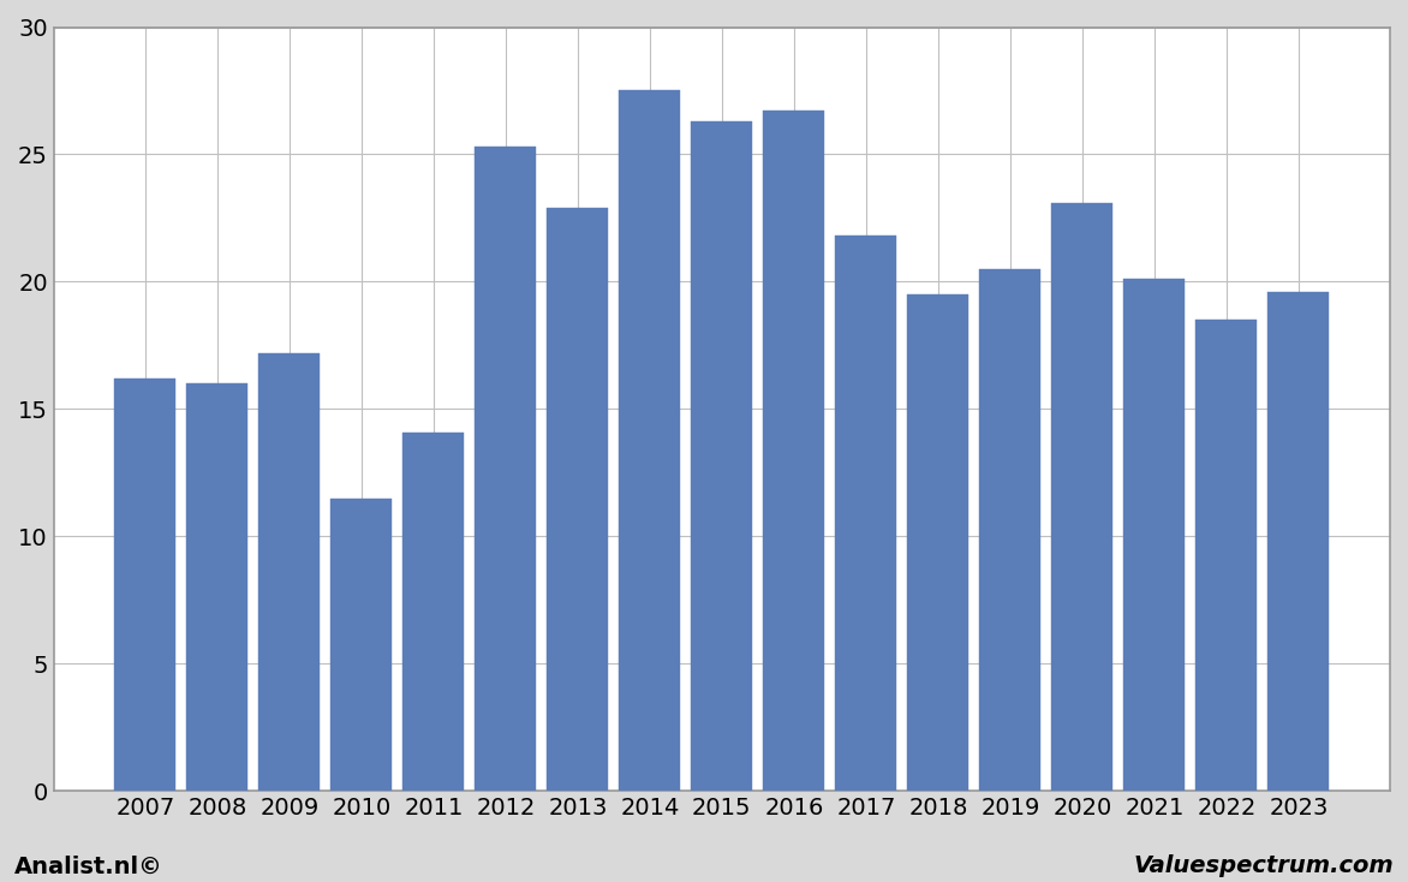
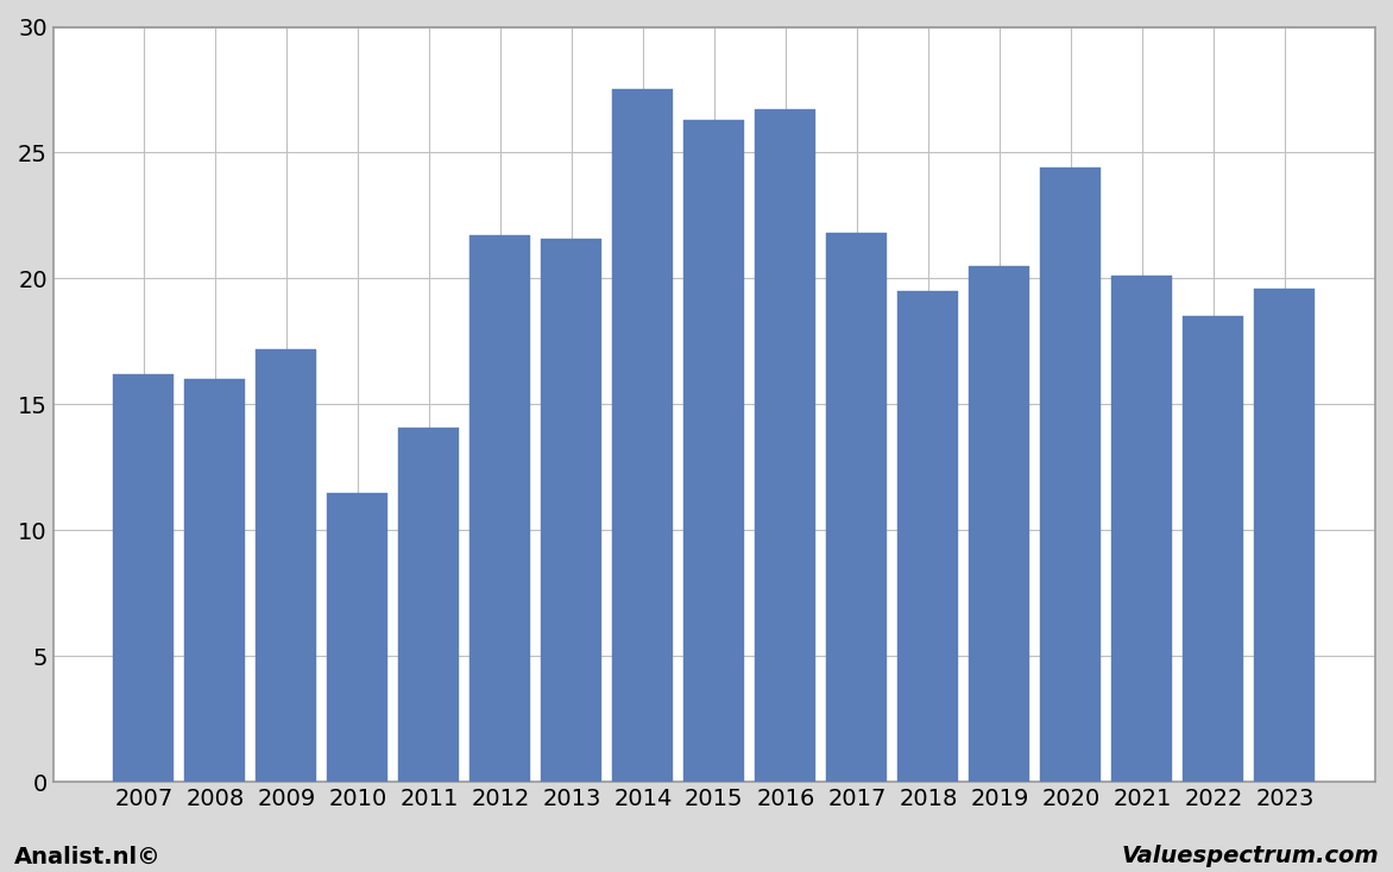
2012: 25.3 -> 21.7
2013: 22.9 -> 21.6
2020: 23.1 -> 24.4
